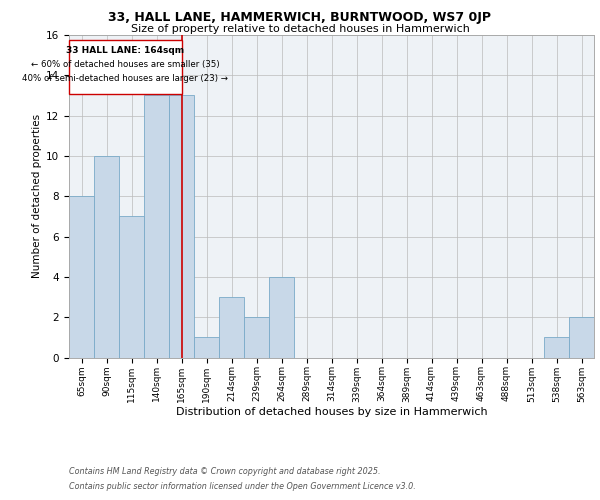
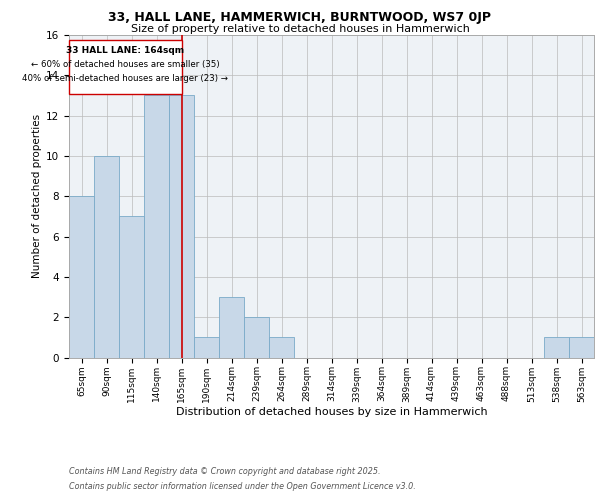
264sqm: 4 -> 1
563sqm: 2 -> 1
